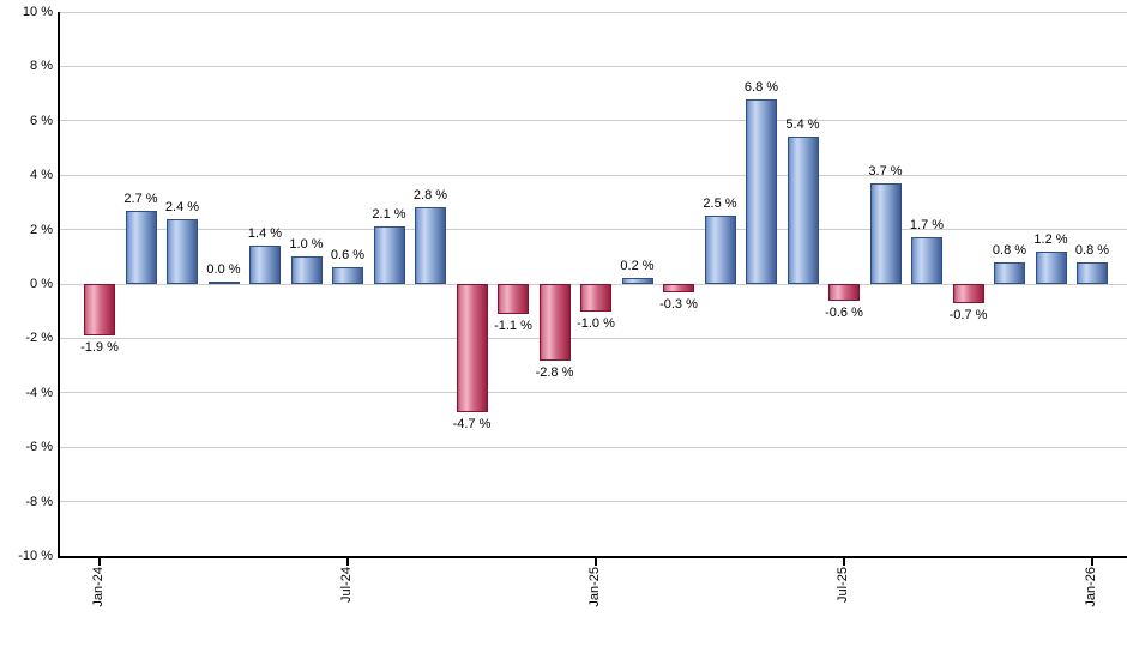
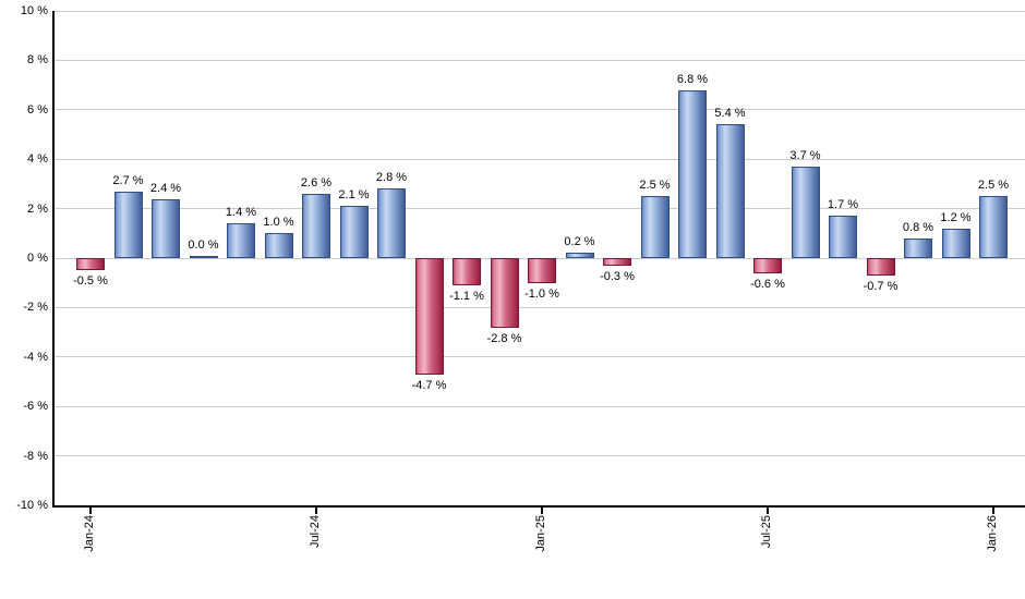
Jan-24: -1.9 -> -0.5
Jul-24: 0.6 -> 2.6
Jan-26: 0.8 -> 2.5
